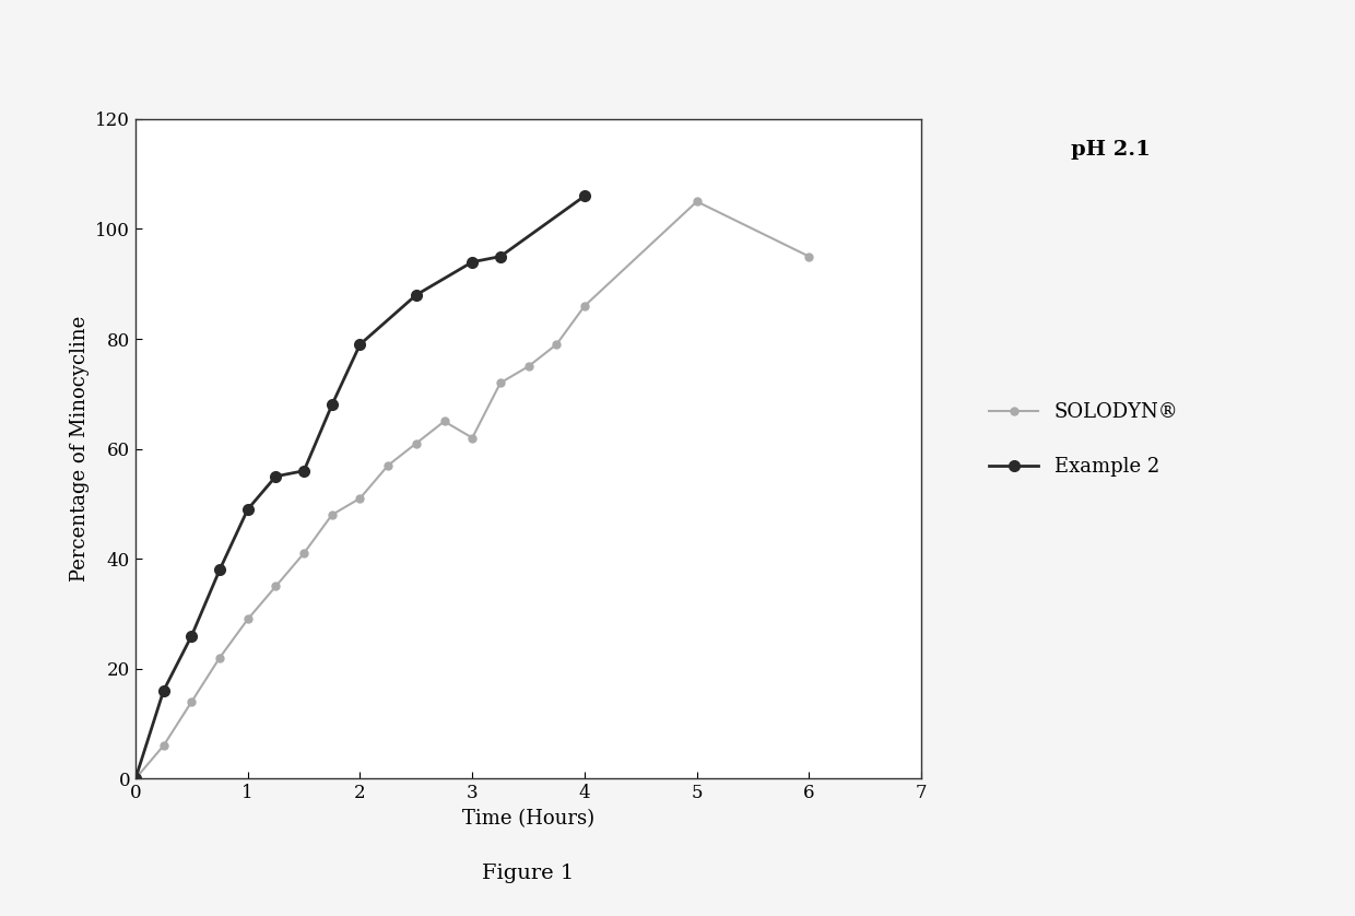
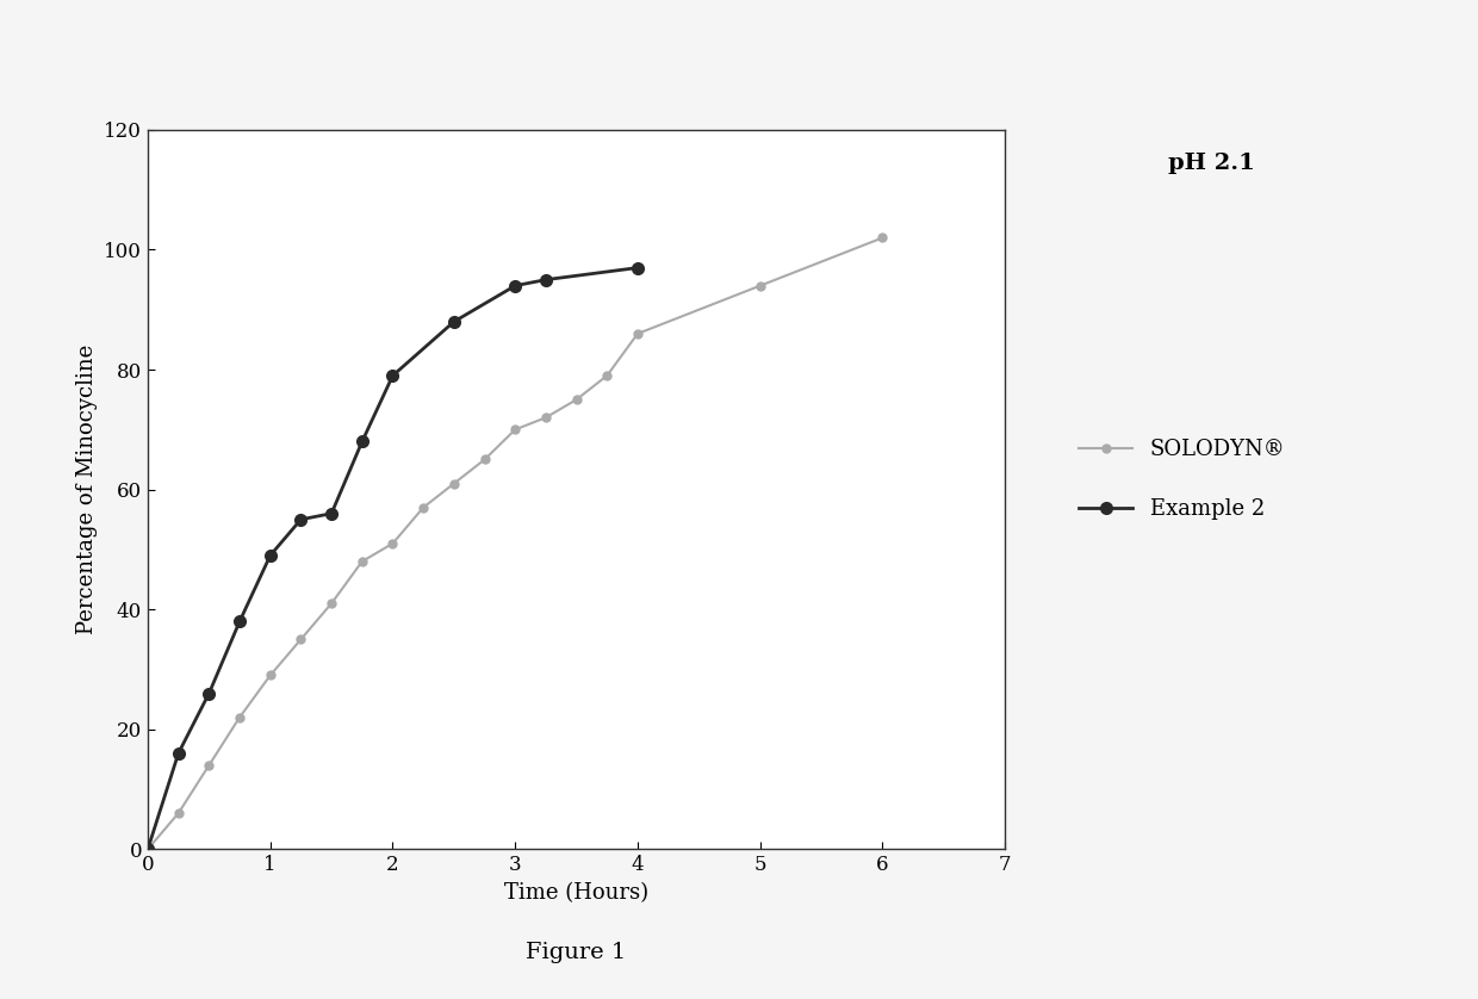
SOLODYN®/3: 62 -> 70
Example 2/4: 106 -> 97
SOLODYN®/5: 105 -> 94
SOLODYN®/6: 95 -> 102
